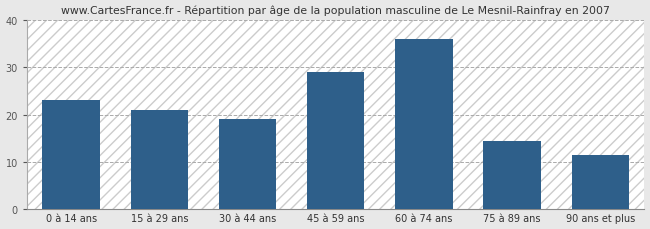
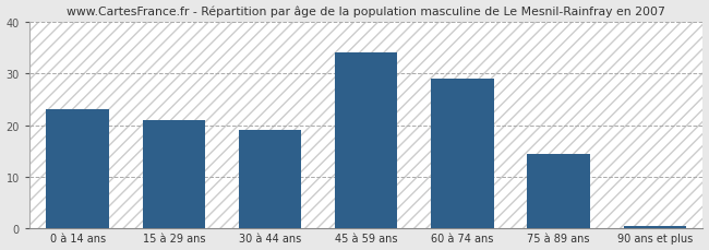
45 à 59 ans: 29.0 -> 34.0
60 à 74 ans: 36.0 -> 29.0
90 ans et plus: 11.5 -> 0.5
